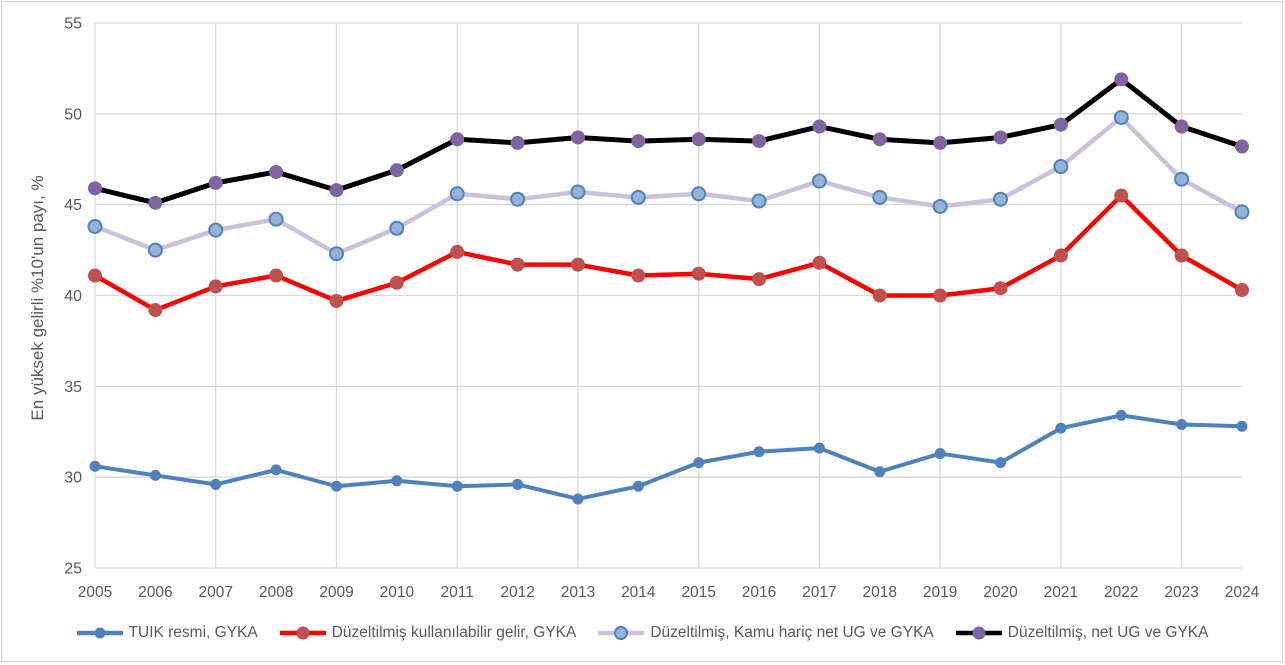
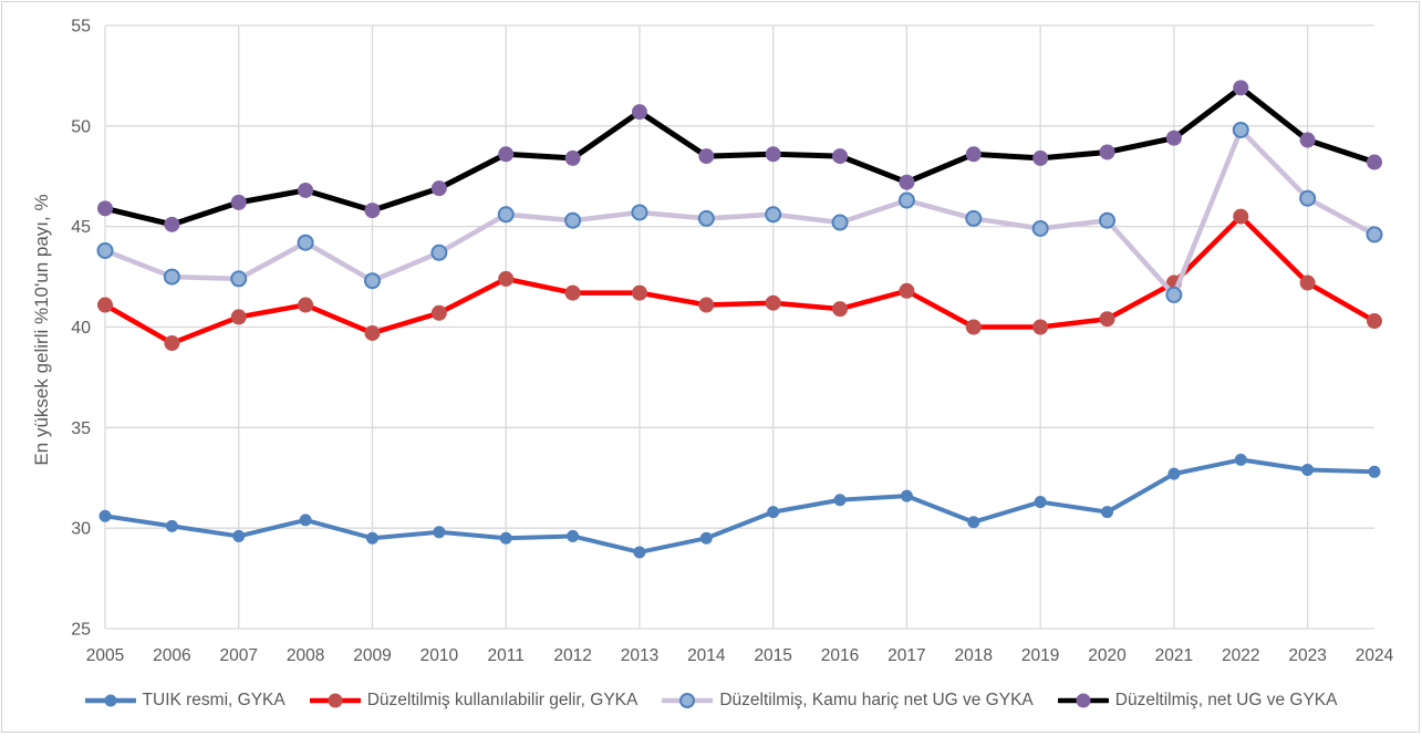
Düzeltilmiş, Kamu hariç net UG ve GYKA/2007: 43.6 -> 42.4
Düzeltilmiş, net UG ve GYKA/2013: 48.7 -> 50.7
Düzeltilmiş, net UG ve GYKA/2017: 49.3 -> 47.2
Düzeltilmiş, Kamu hariç net UG ve GYKA/2021: 47.1 -> 41.6
